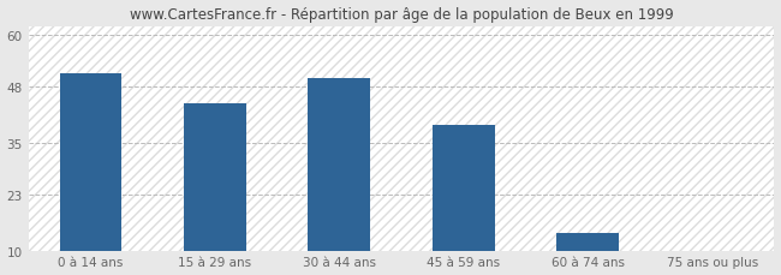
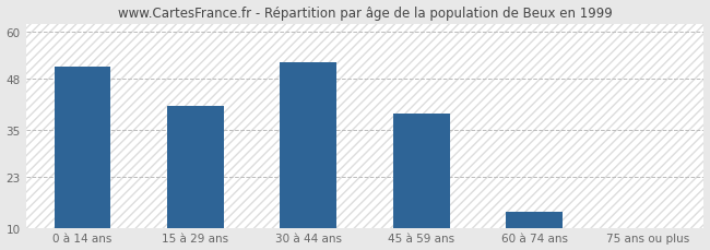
15 à 29 ans: 44 -> 41
30 à 44 ans: 50 -> 52
